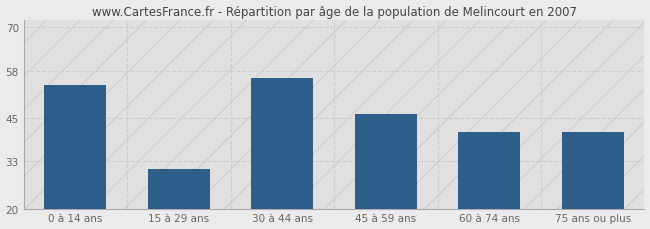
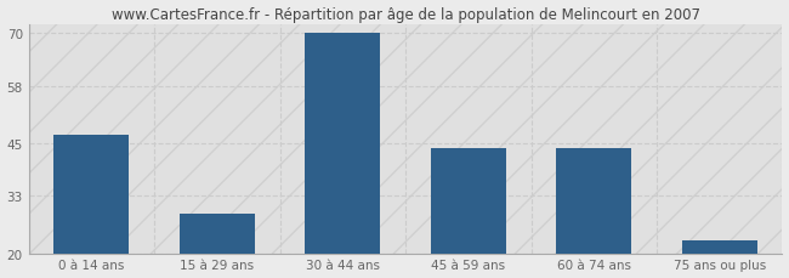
0 à 14 ans: 54 -> 47
15 à 29 ans: 31 -> 29
30 à 44 ans: 56 -> 70
45 à 59 ans: 46 -> 44
60 à 74 ans: 41 -> 44
75 ans ou plus: 41 -> 23
